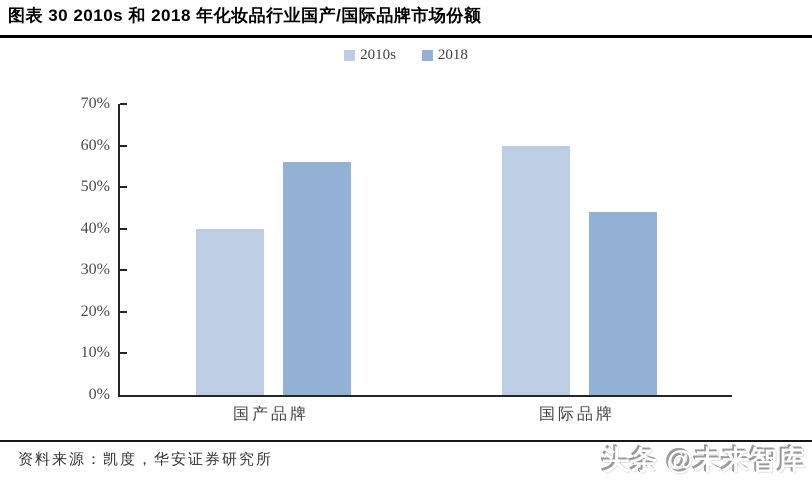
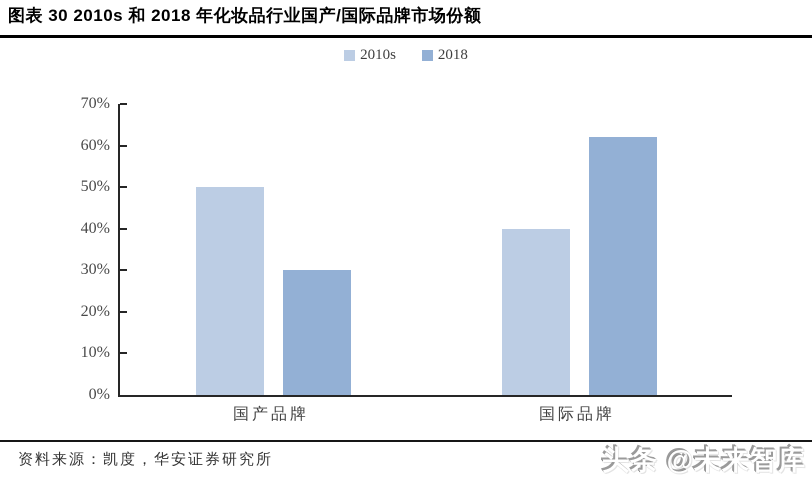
2010s/国产品牌: 40% -> 50%
2018/国产品牌: 56% -> 30%
2010s/国际品牌: 60% -> 40%
2018/国际品牌: 44% -> 62%
